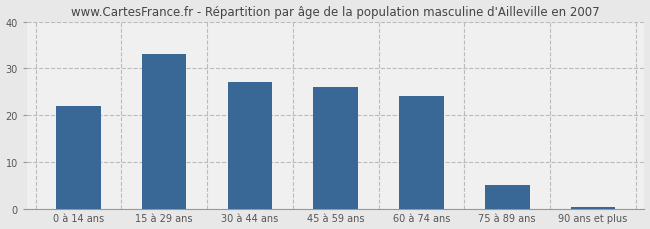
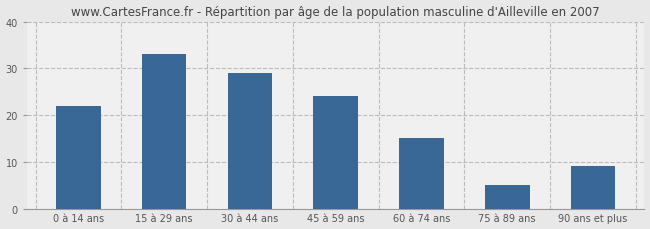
30 à 44 ans: 27.0 -> 29.0
45 à 59 ans: 26.0 -> 24.0
60 à 74 ans: 24.0 -> 15.0
90 ans et plus: 0.4 -> 9.0
